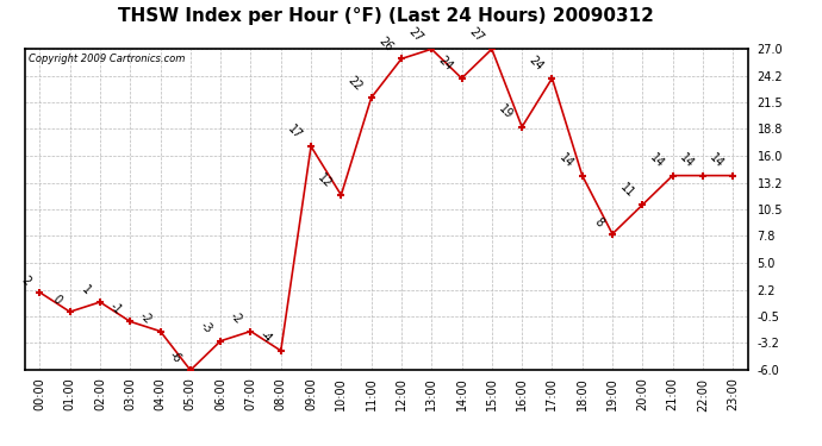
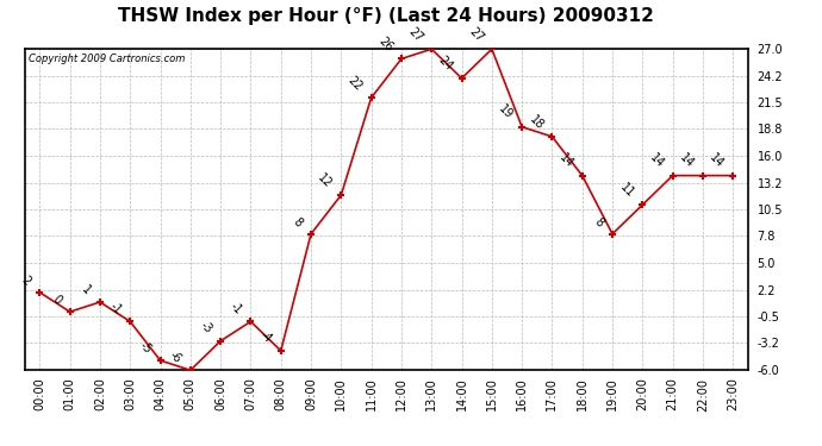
04:00: -2 -> -5
07:00: -2 -> -1
09:00: 17 -> 8
17:00: 24 -> 18
